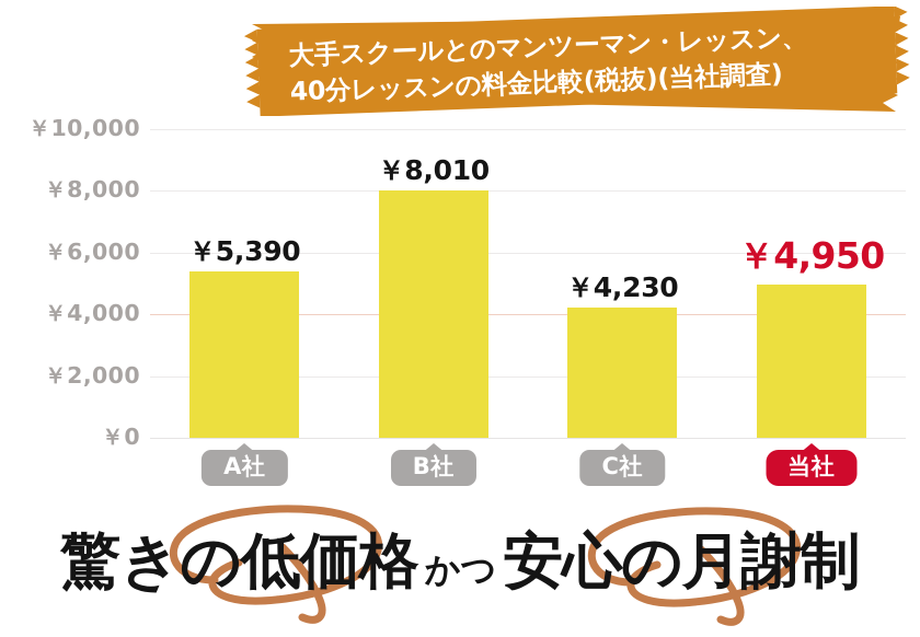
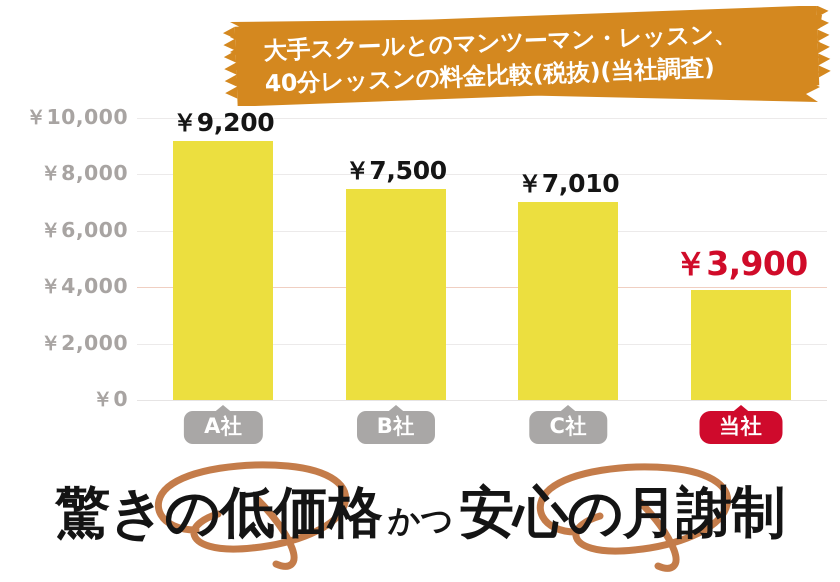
A社: 5,390 -> 9,200
B社: 8,010 -> 7,500
C社: 4,230 -> 7,010
当社: 4,950 -> 3,900
